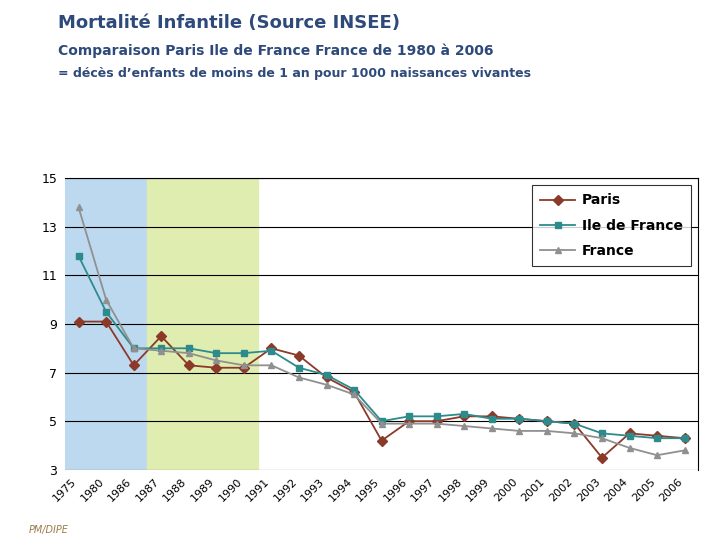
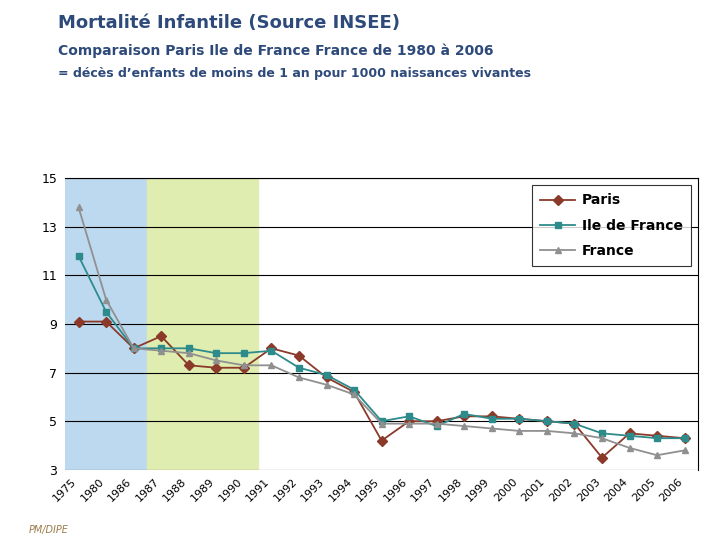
Paris/1986: 7.3 -> 8.0
Ile de France/1997: 5.2 -> 4.8
